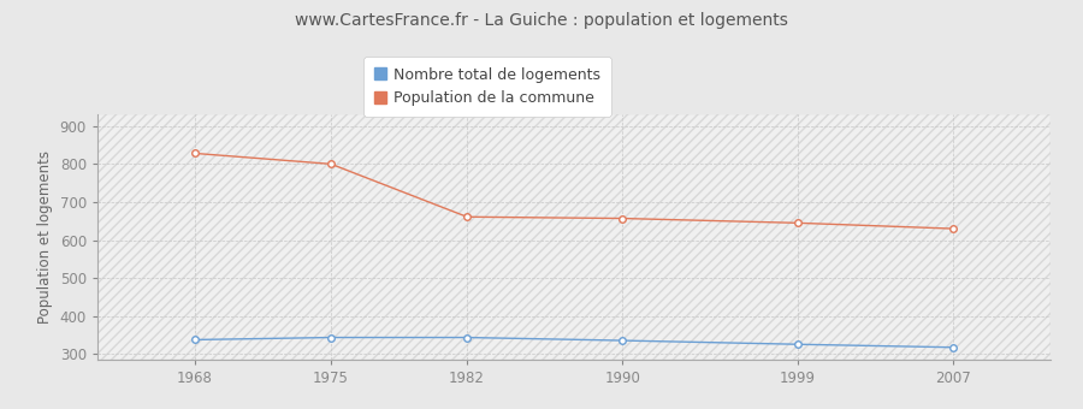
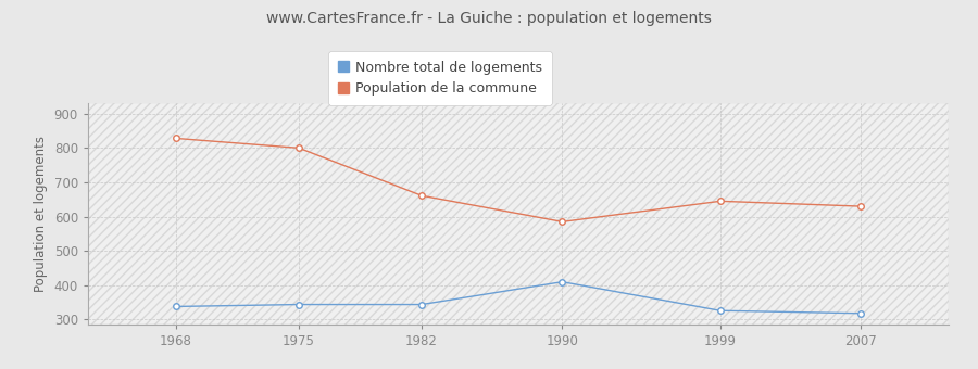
Nombre total de logements/1990: 336 -> 410
Population de la commune/1990: 657 -> 585
